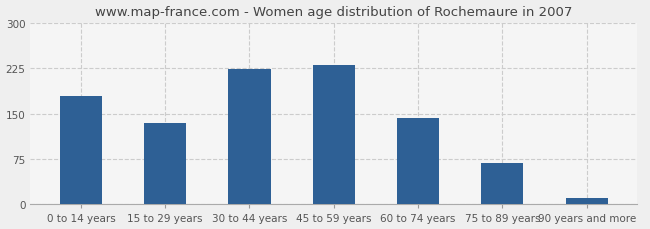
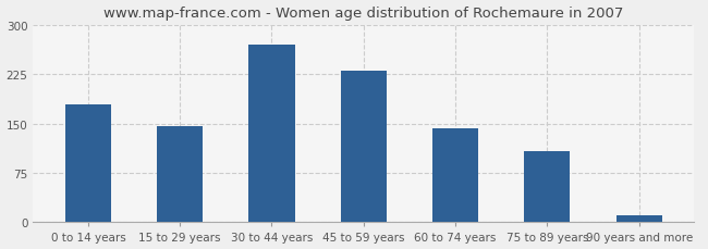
15 to 29 years: 135 -> 146
30 to 44 years: 223 -> 270
75 to 89 years: 68 -> 108
